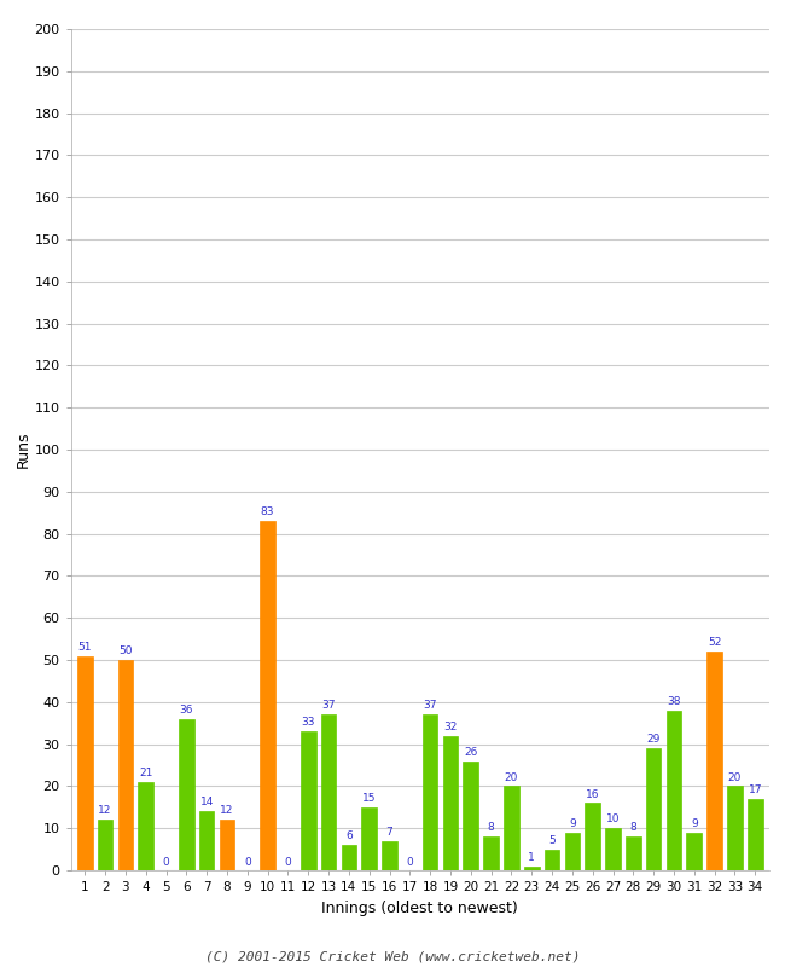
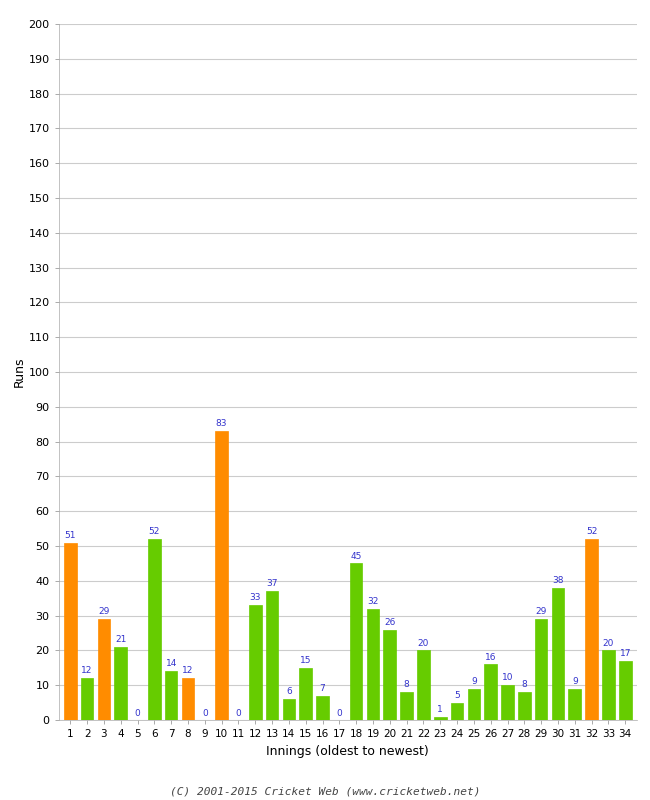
3: 50 -> 29
6: 36 -> 52
18: 37 -> 45
